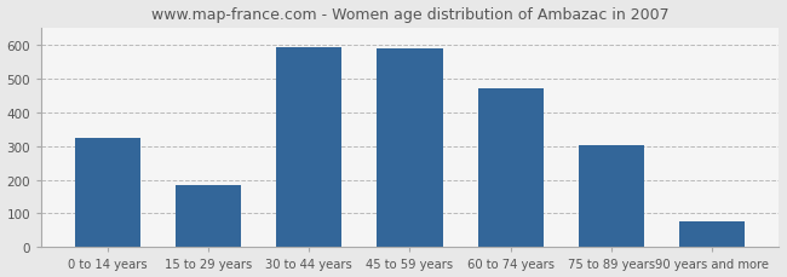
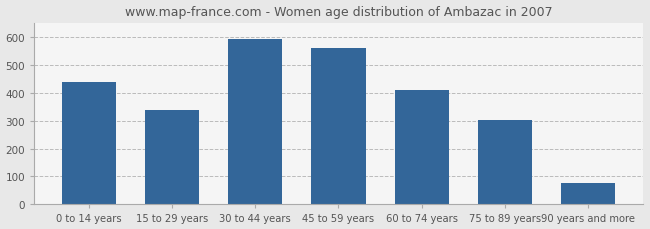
0 to 14 years: 325 -> 438
15 to 29 years: 185 -> 338
45 to 59 years: 590 -> 561
60 to 74 years: 470 -> 410
